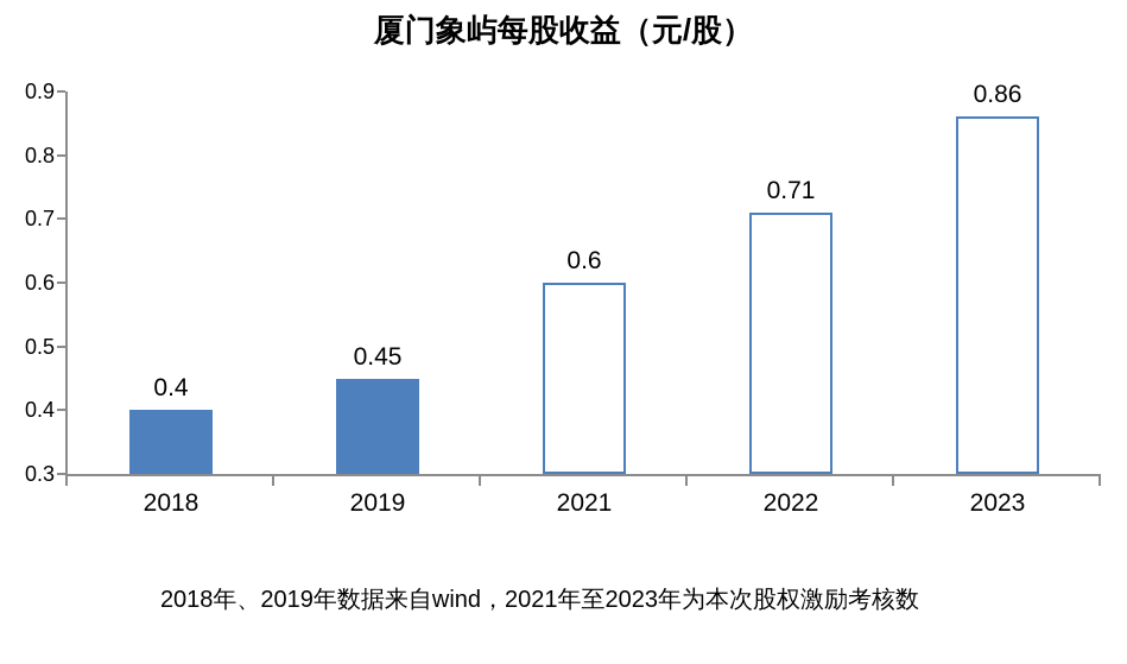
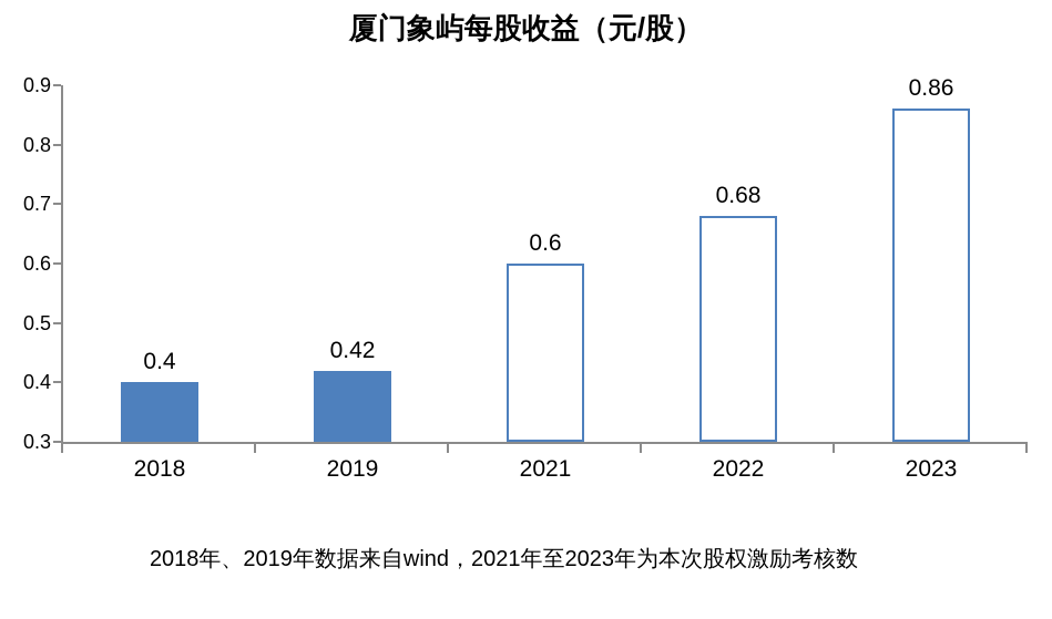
2019: 0.45 -> 0.42
2022: 0.71 -> 0.68
